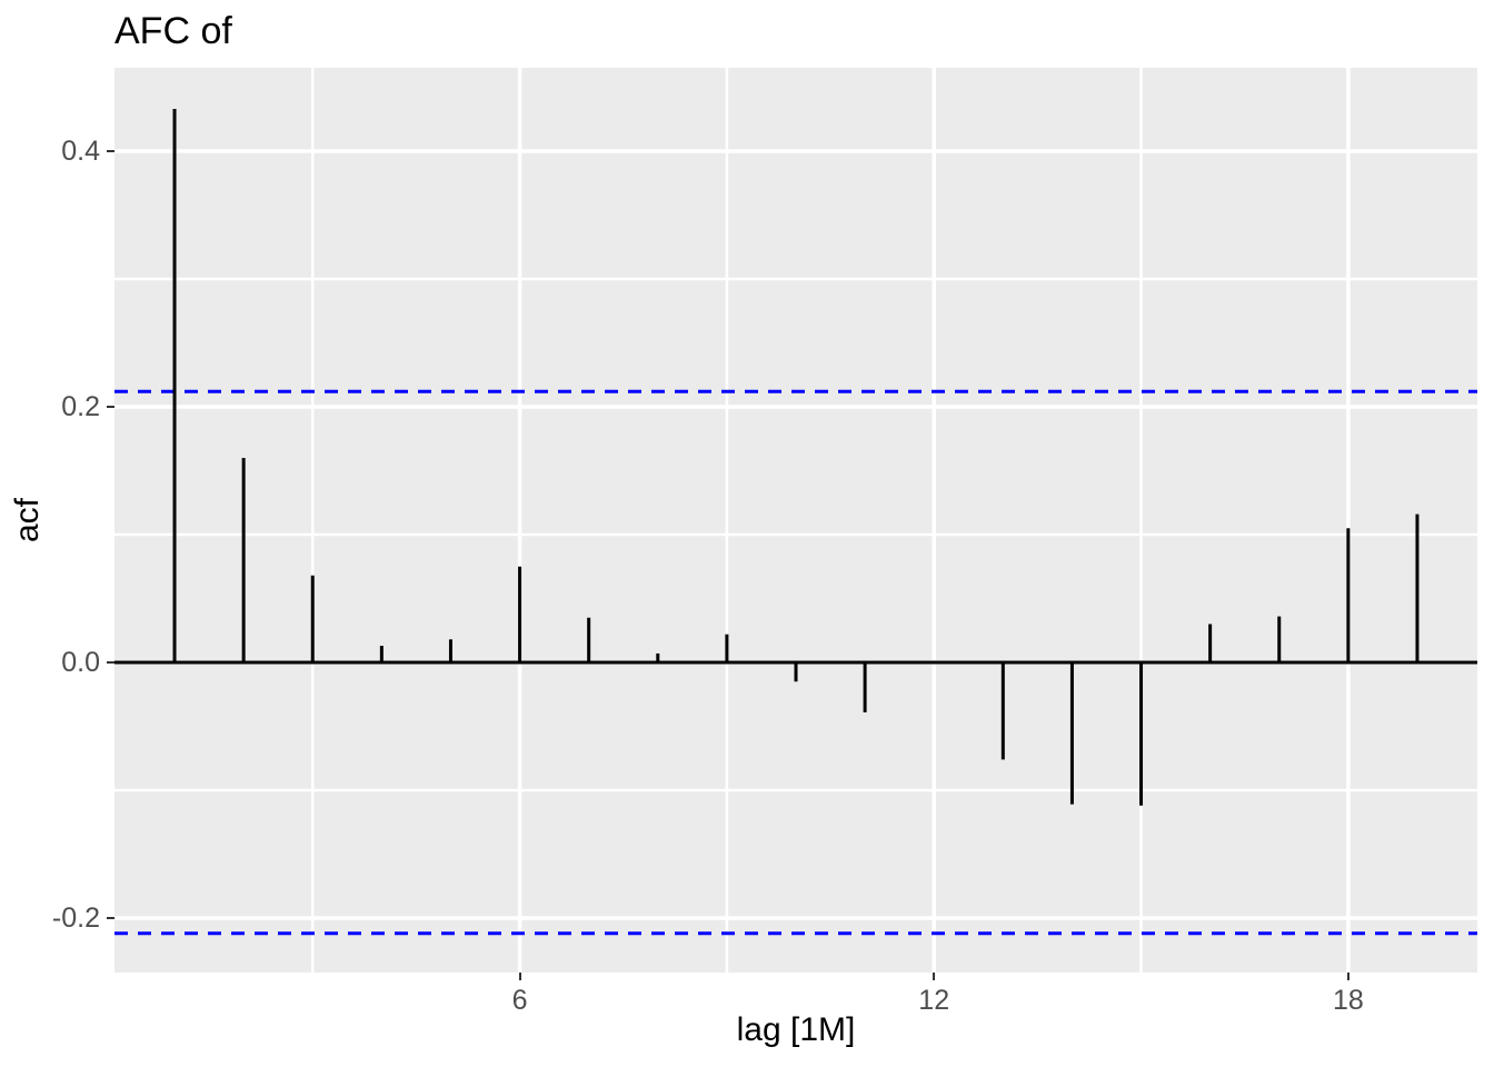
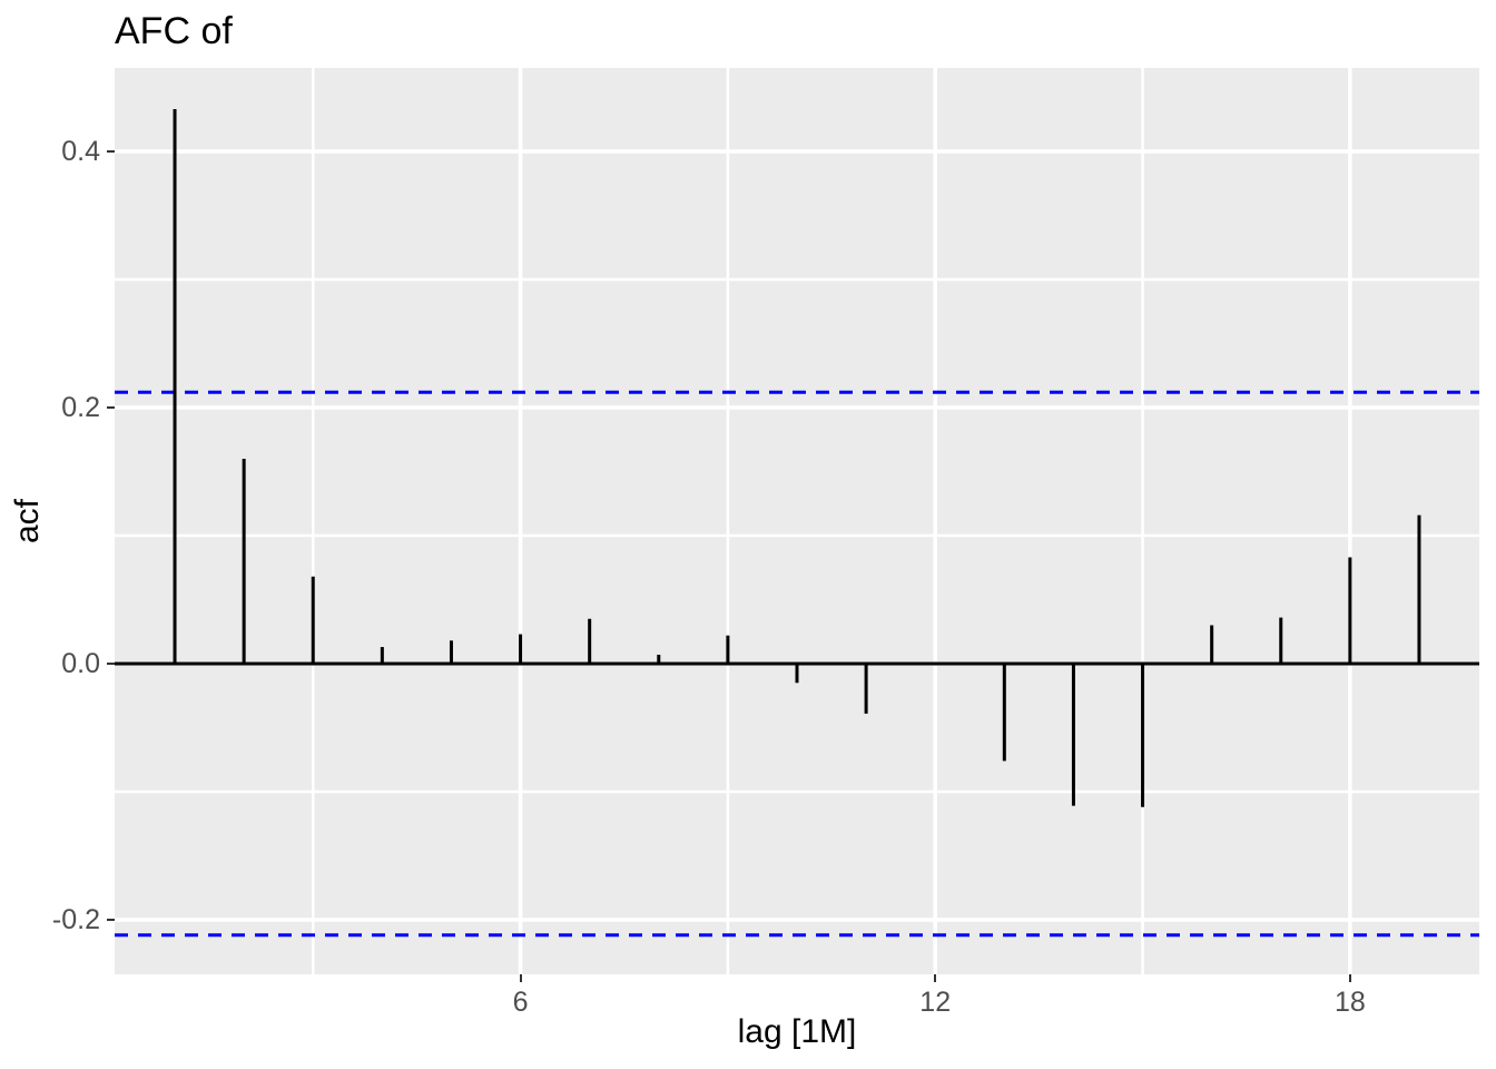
6: 0.075 -> 0.023
18: 0.105 -> 0.083
